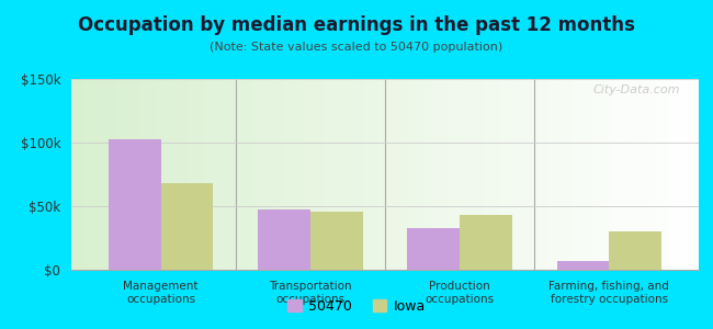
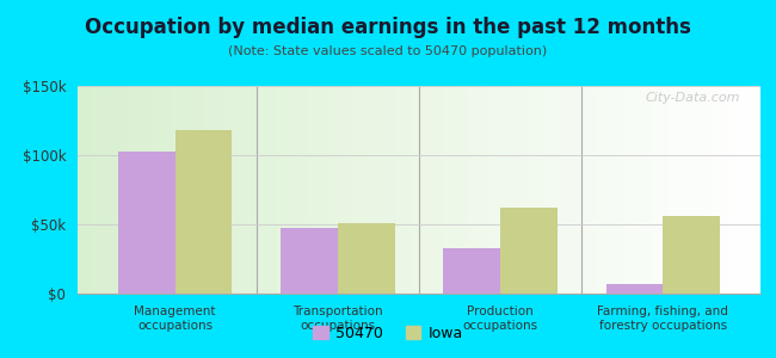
Iowa/Management occupations: $68k -> $118k
Iowa/Transportation occupations: $46k -> $51k
Iowa/Production occupations: $43k -> $62k
Iowa/Farming, fishing, and forestry occupations: $30k -> $56k
